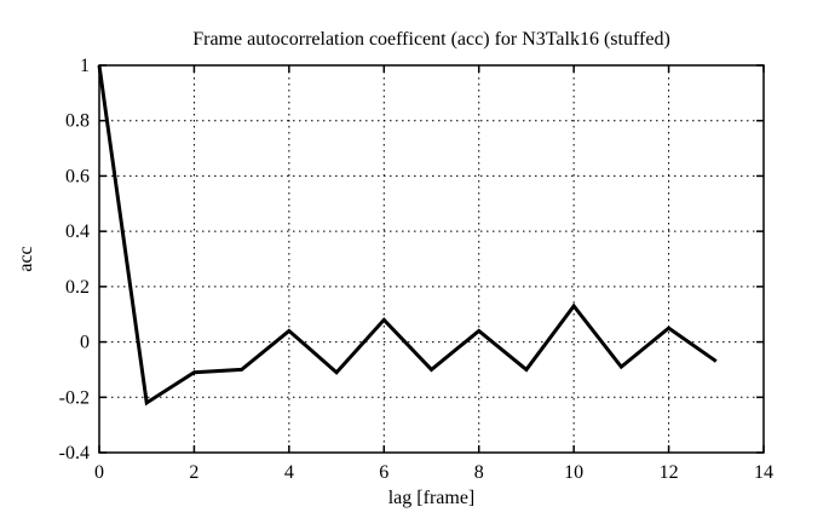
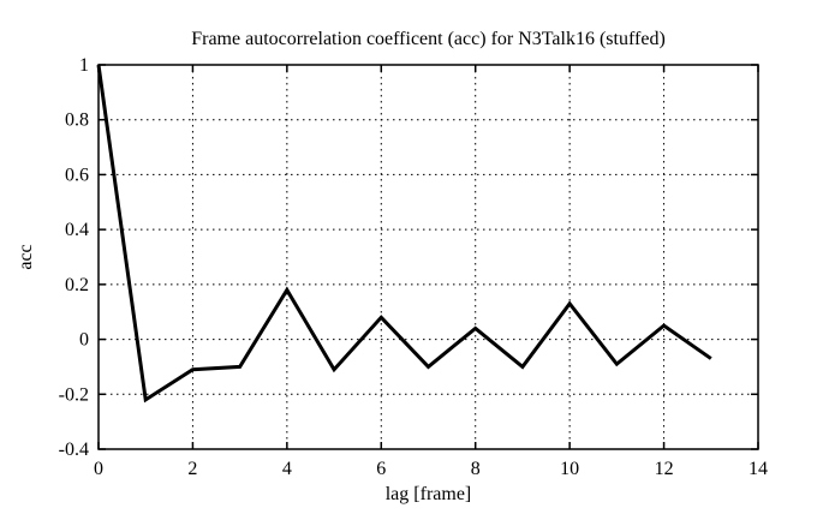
4: 0.04 -> 0.18
